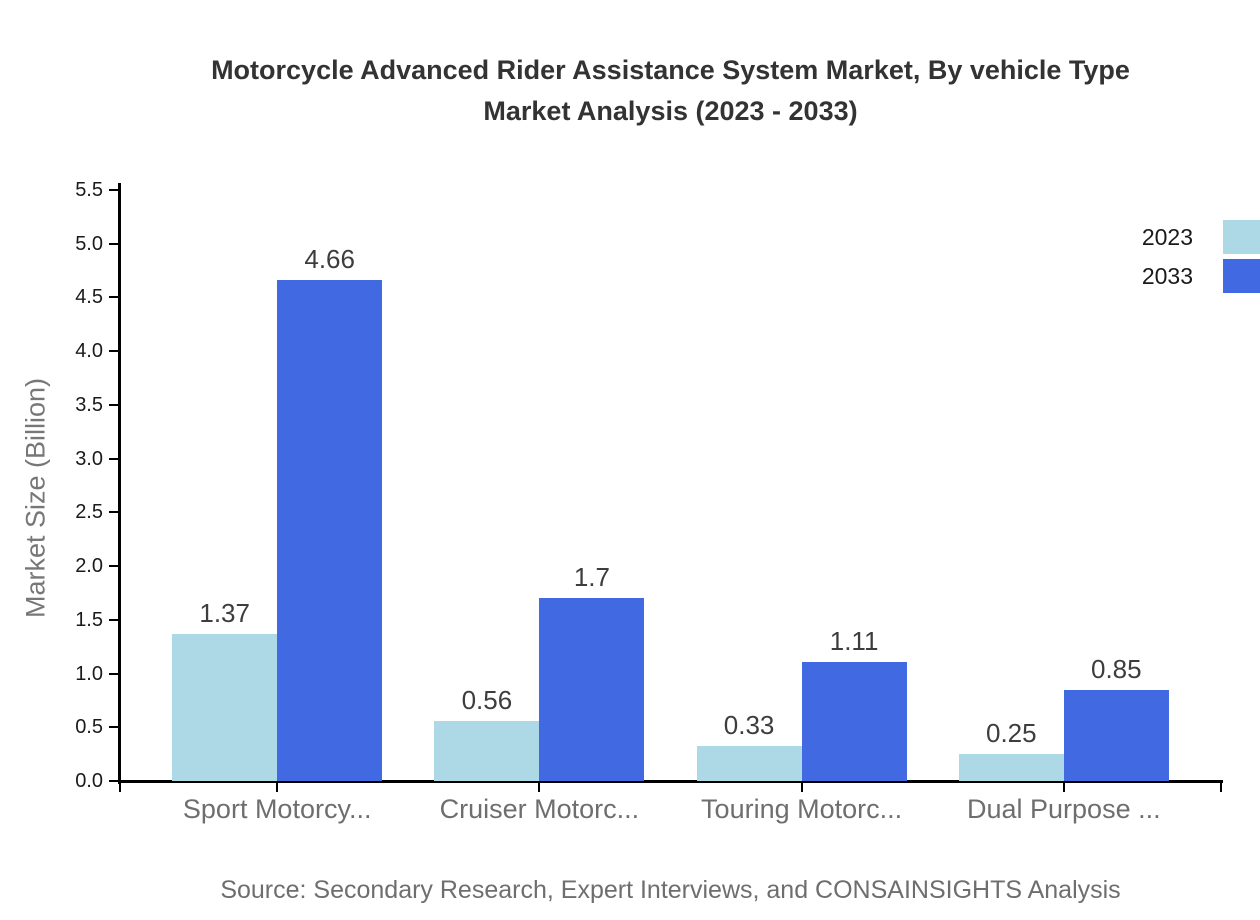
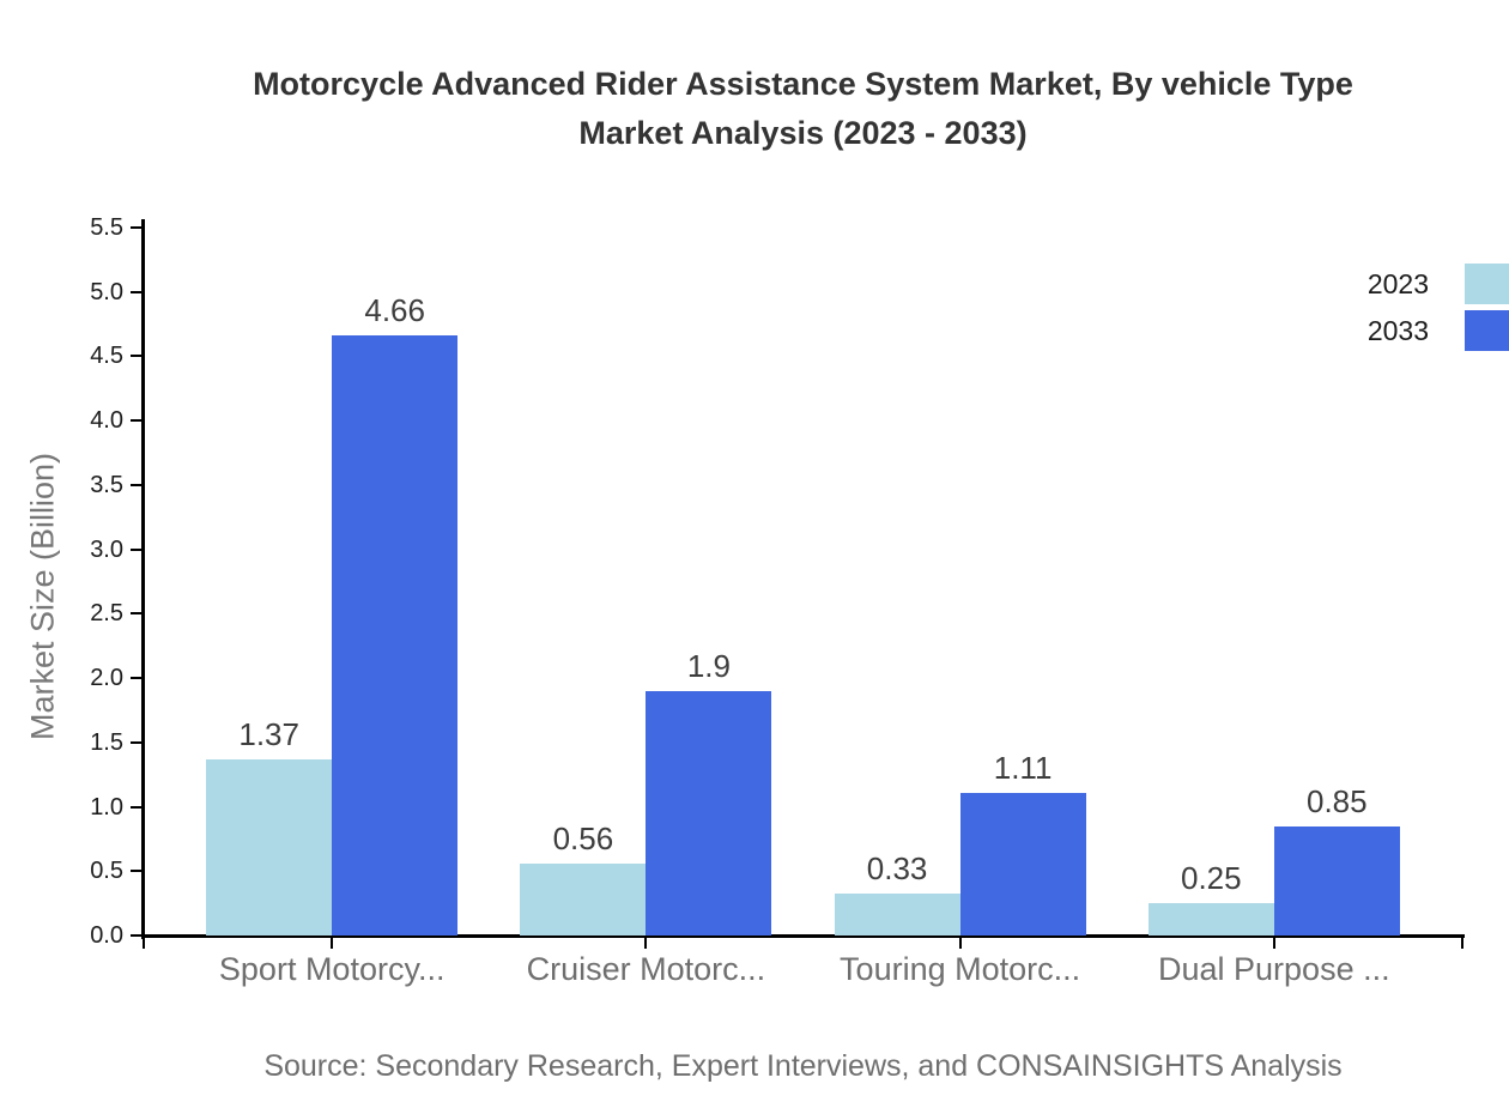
2033/Cruiser Motorc...: 1.7 -> 1.9
